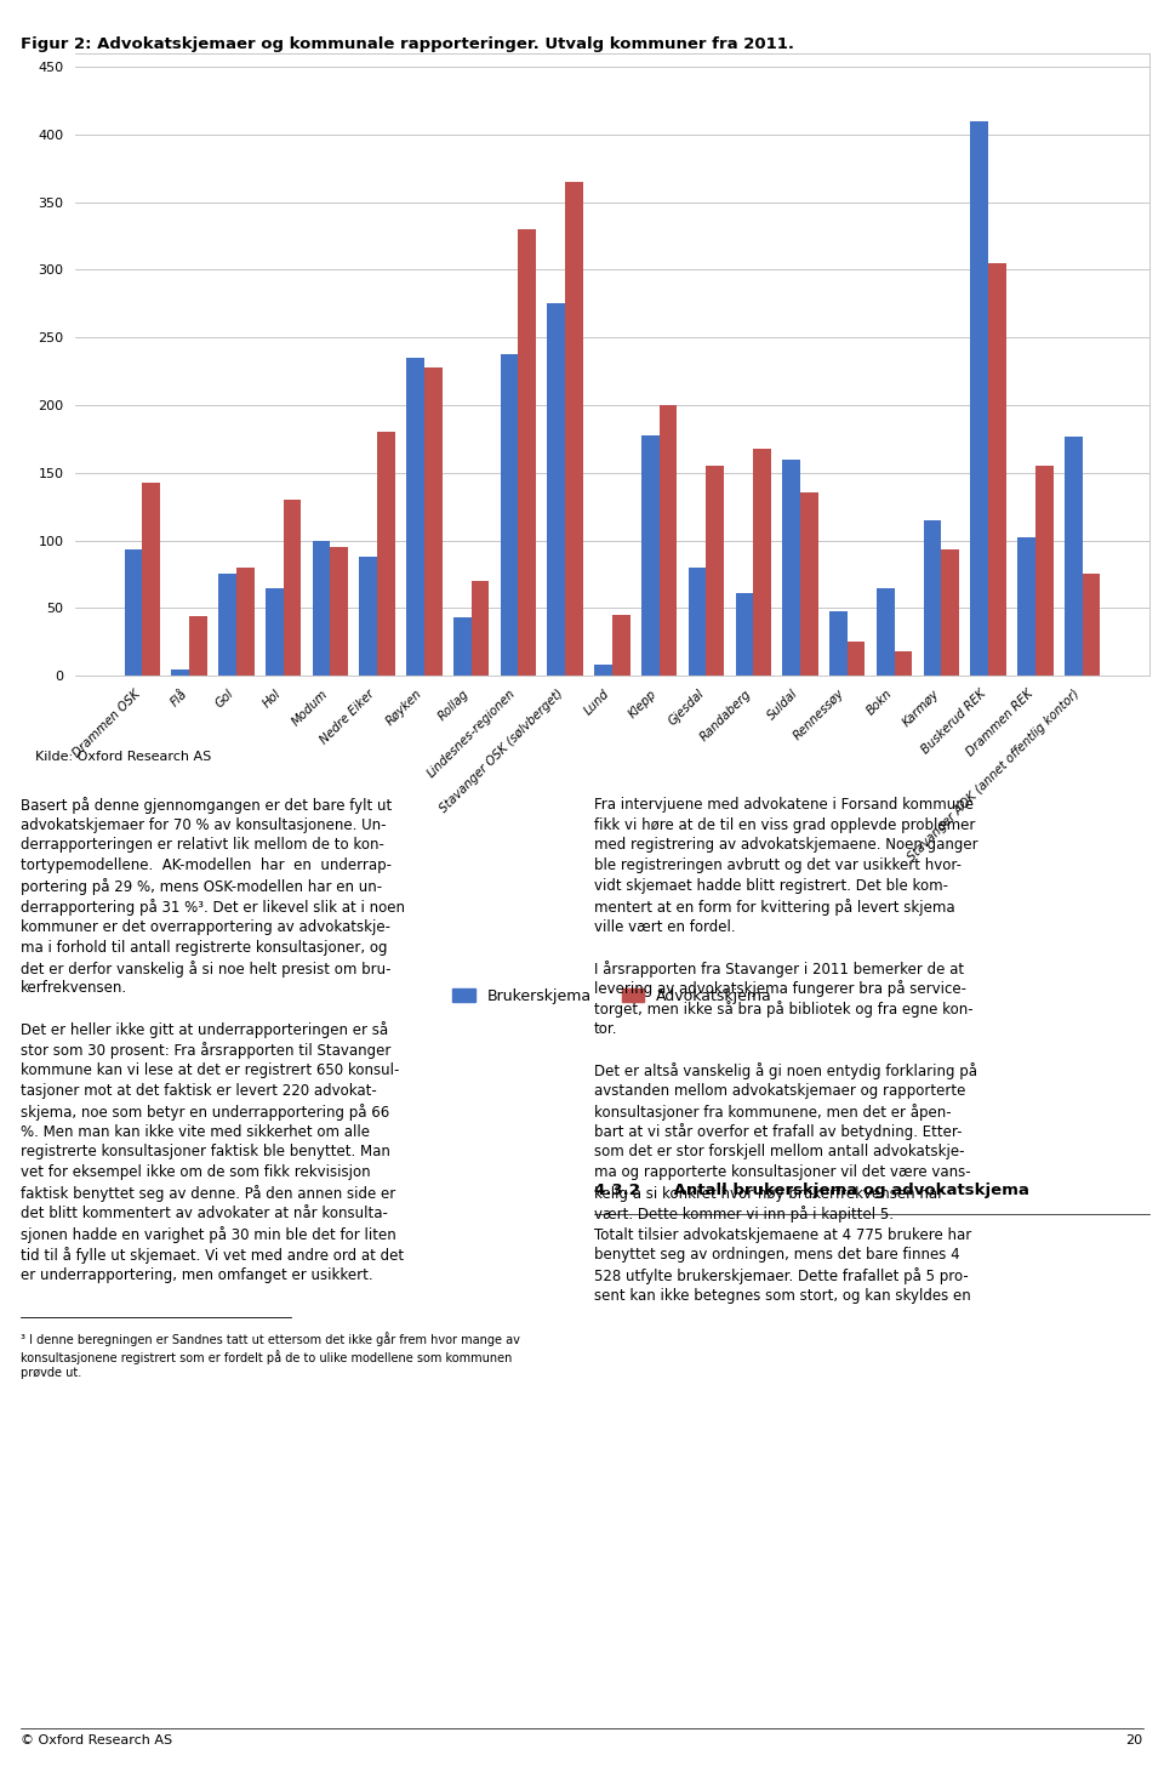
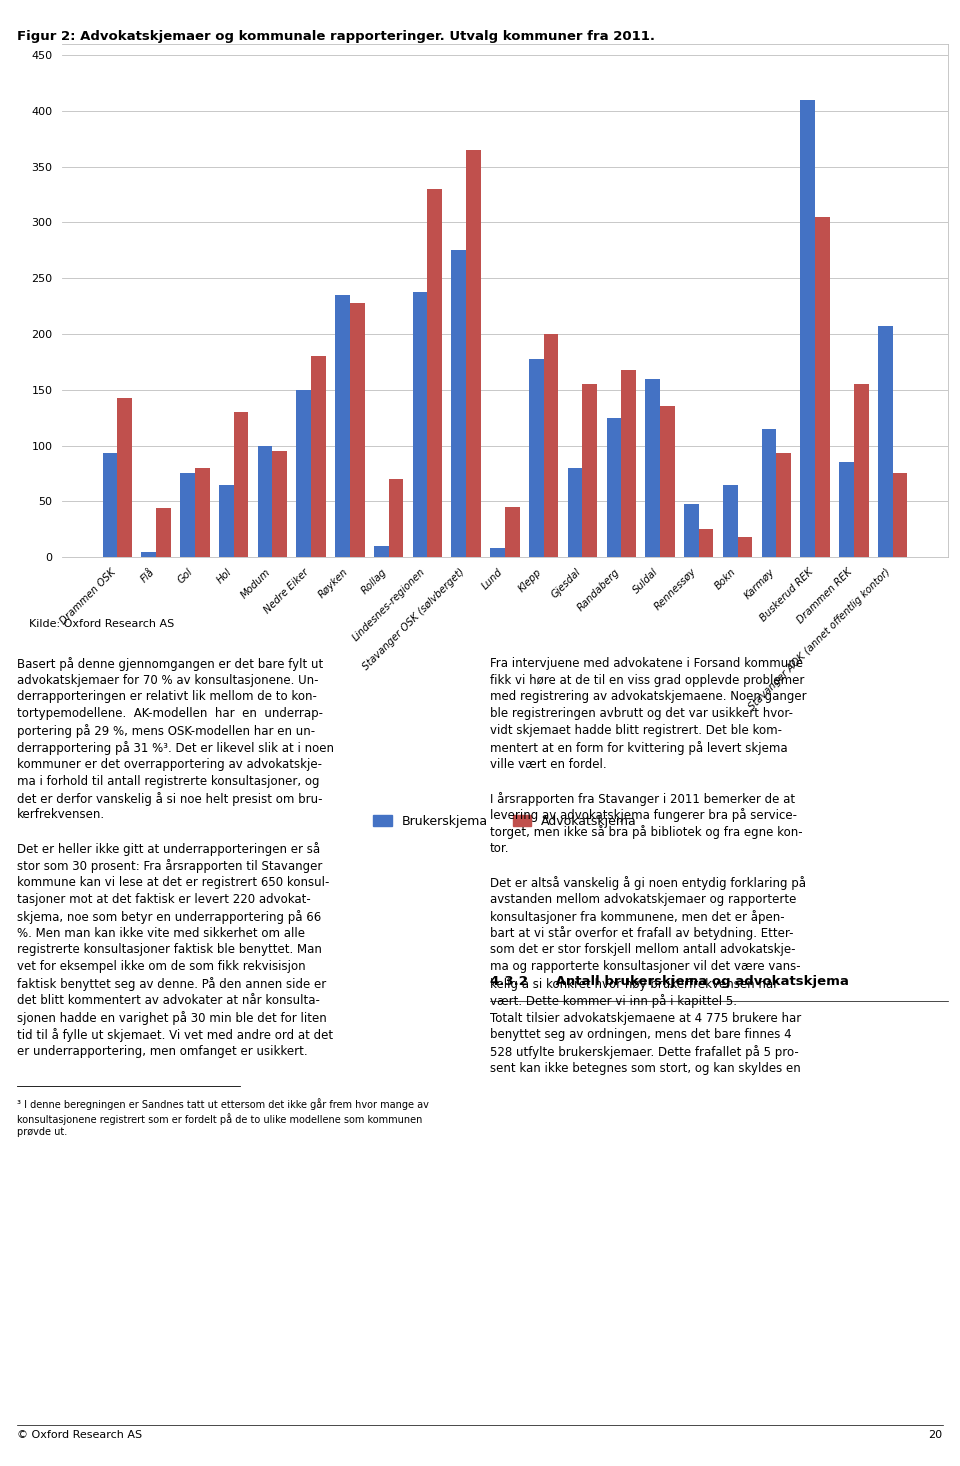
Brukerskjema/Nedre Eiker: 88 -> 150
Brukerskjema/Rollag: 43 -> 10
Brukerskjema/Randaberg: 61 -> 125
Brukerskjema/Drammen REK: 102 -> 85
Brukerskjema/Stavanger AOK (annet offentlig kontor): 177 -> 207
